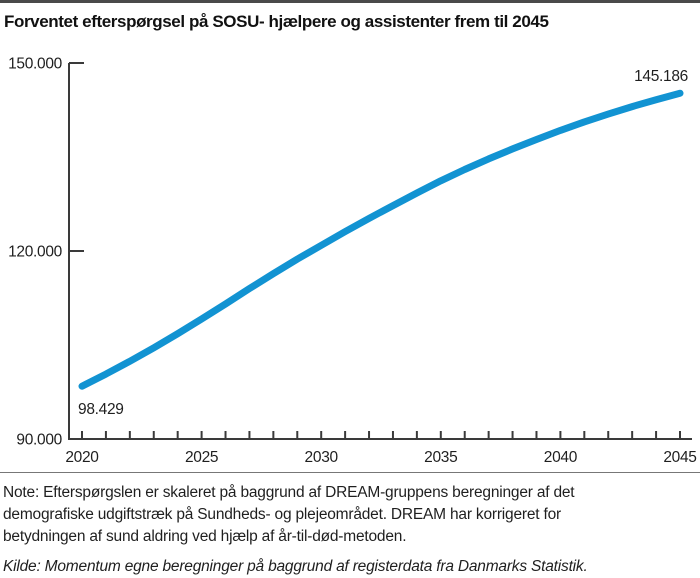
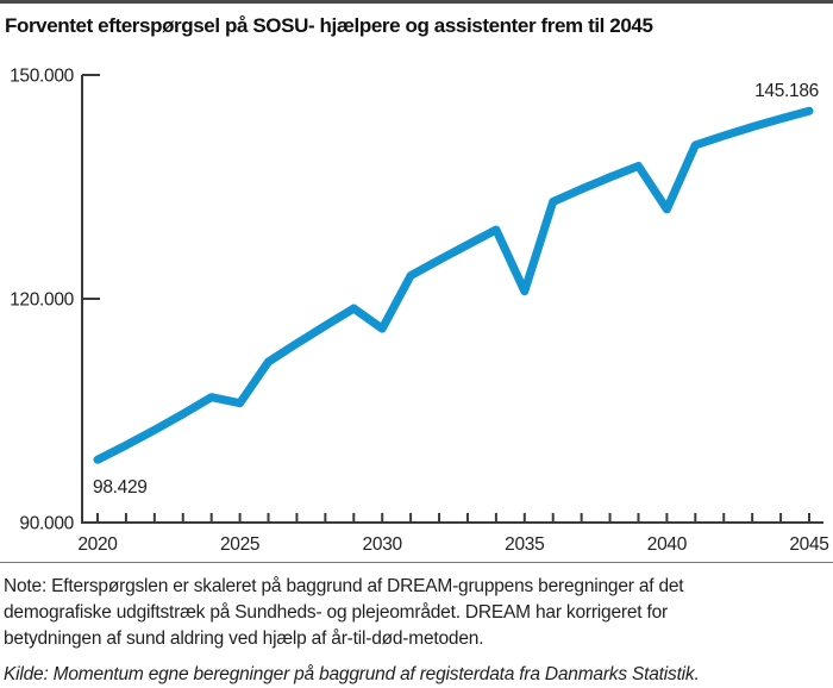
2025: 109000 -> 106000
2030: 121000 -> 116000
2035: 131000 -> 121000
2040: 139000 -> 132000
